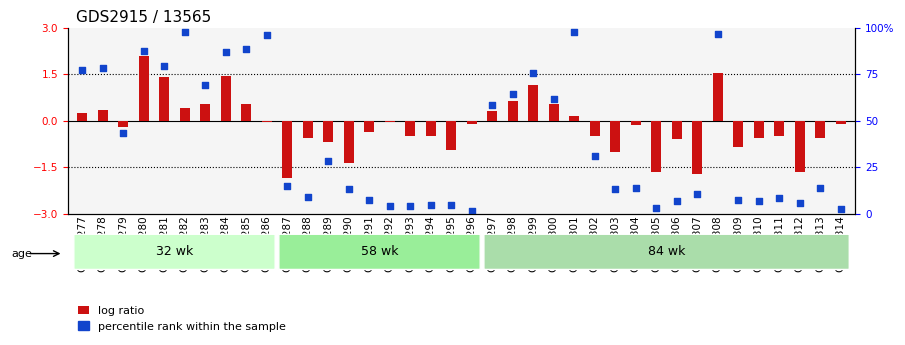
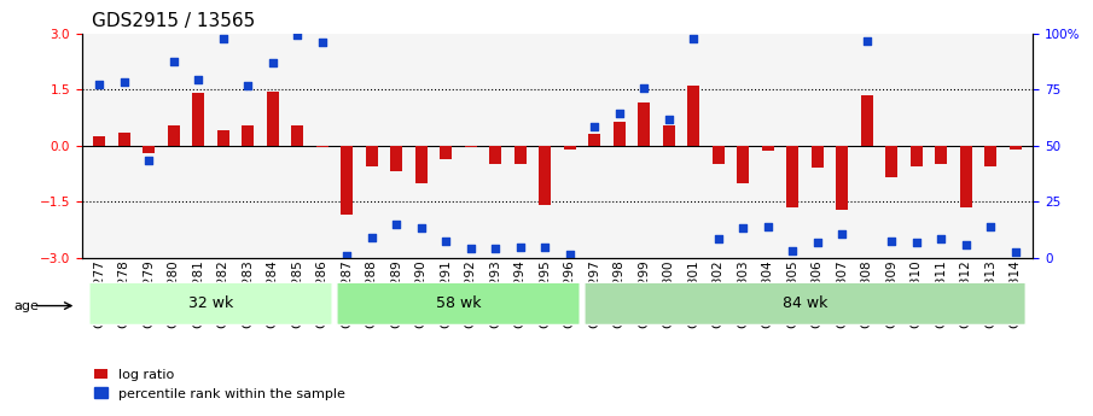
log ratio/GSM97280: 2.10 -> 0.55
percentile rank within the sample/GSM97283: 1.15 -> 1.60
percentile rank within the sample/GSM97285: 2.30 -> 2.95
percentile rank within the sample/GSM97287: -2.10 -> -2.95
percentile rank within the sample/GSM97289: -1.30 -> -2.10
log ratio/GSM97290: -1.35 -> -1.00
log ratio/GSM97295: -0.95 -> -1.60
log ratio/GSM97301: 0.15 -> 1.60
percentile rank within the sample/GSM97302: -1.15 -> -2.50
log ratio/GSM97308: 1.55 -> 1.35
